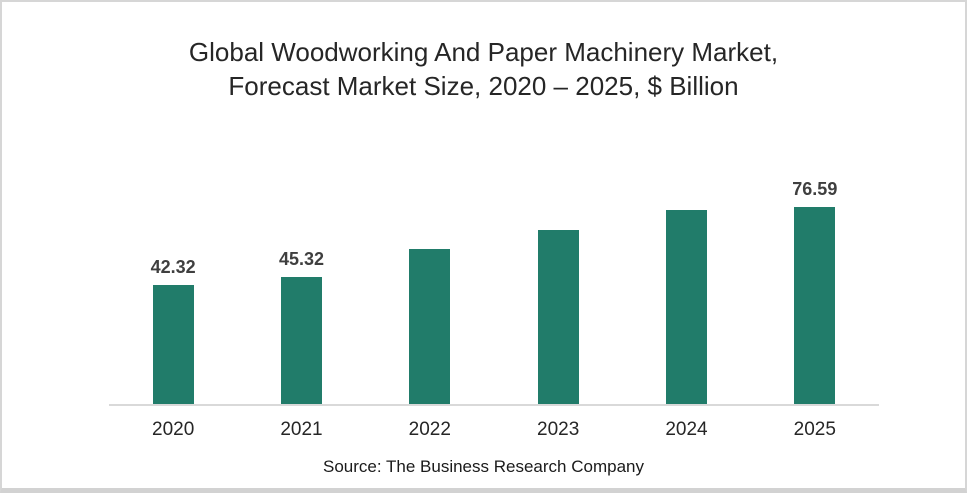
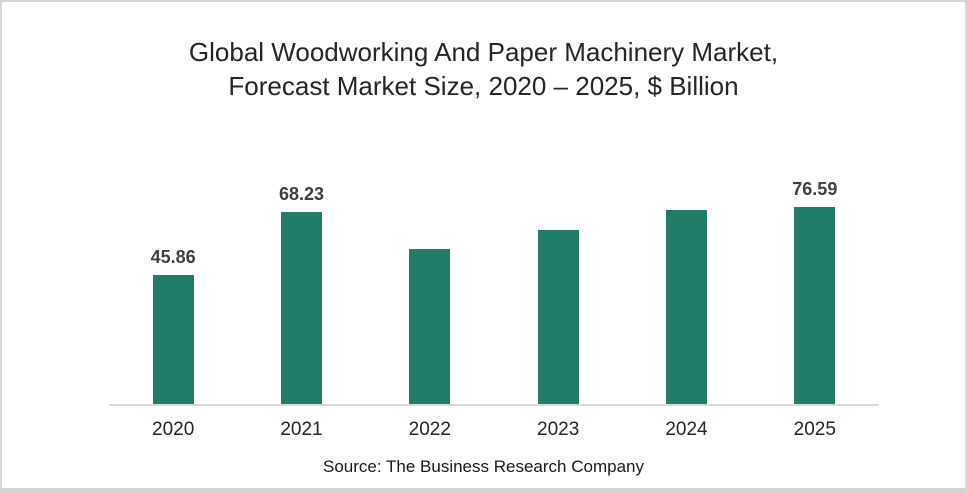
2020: 42.32 -> 45.86
2021: 45.32 -> 68.23
